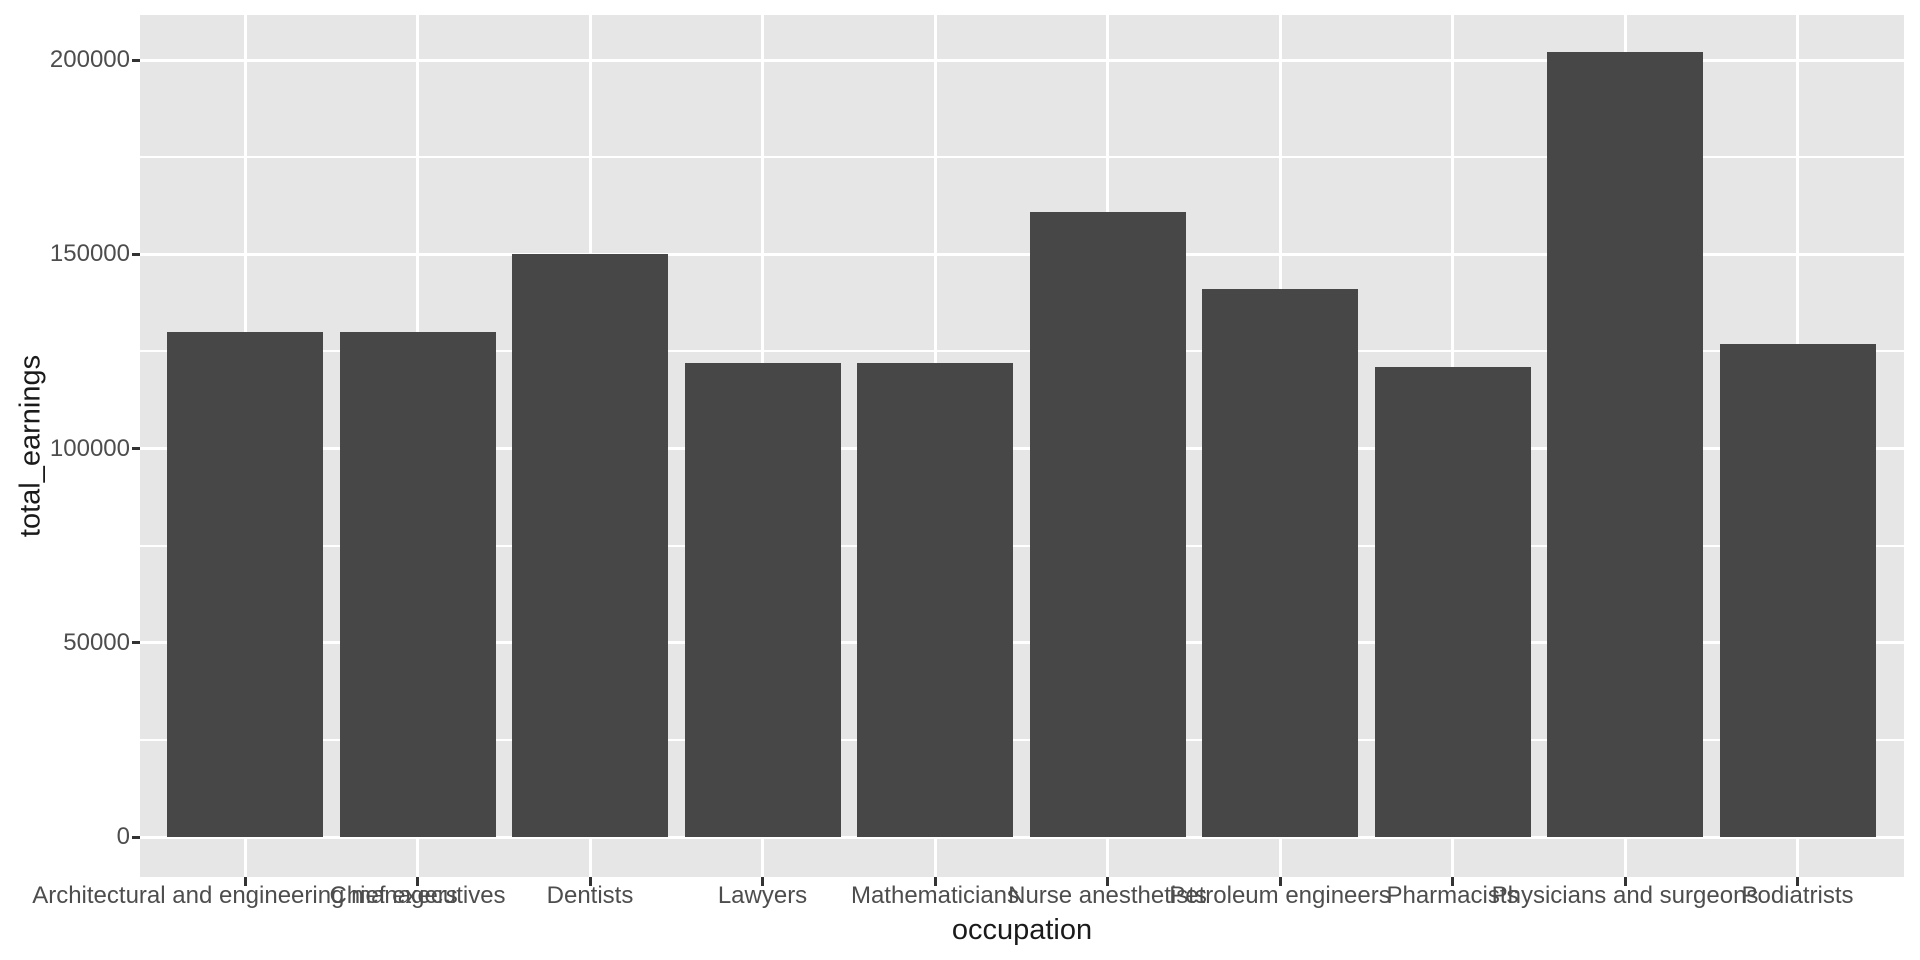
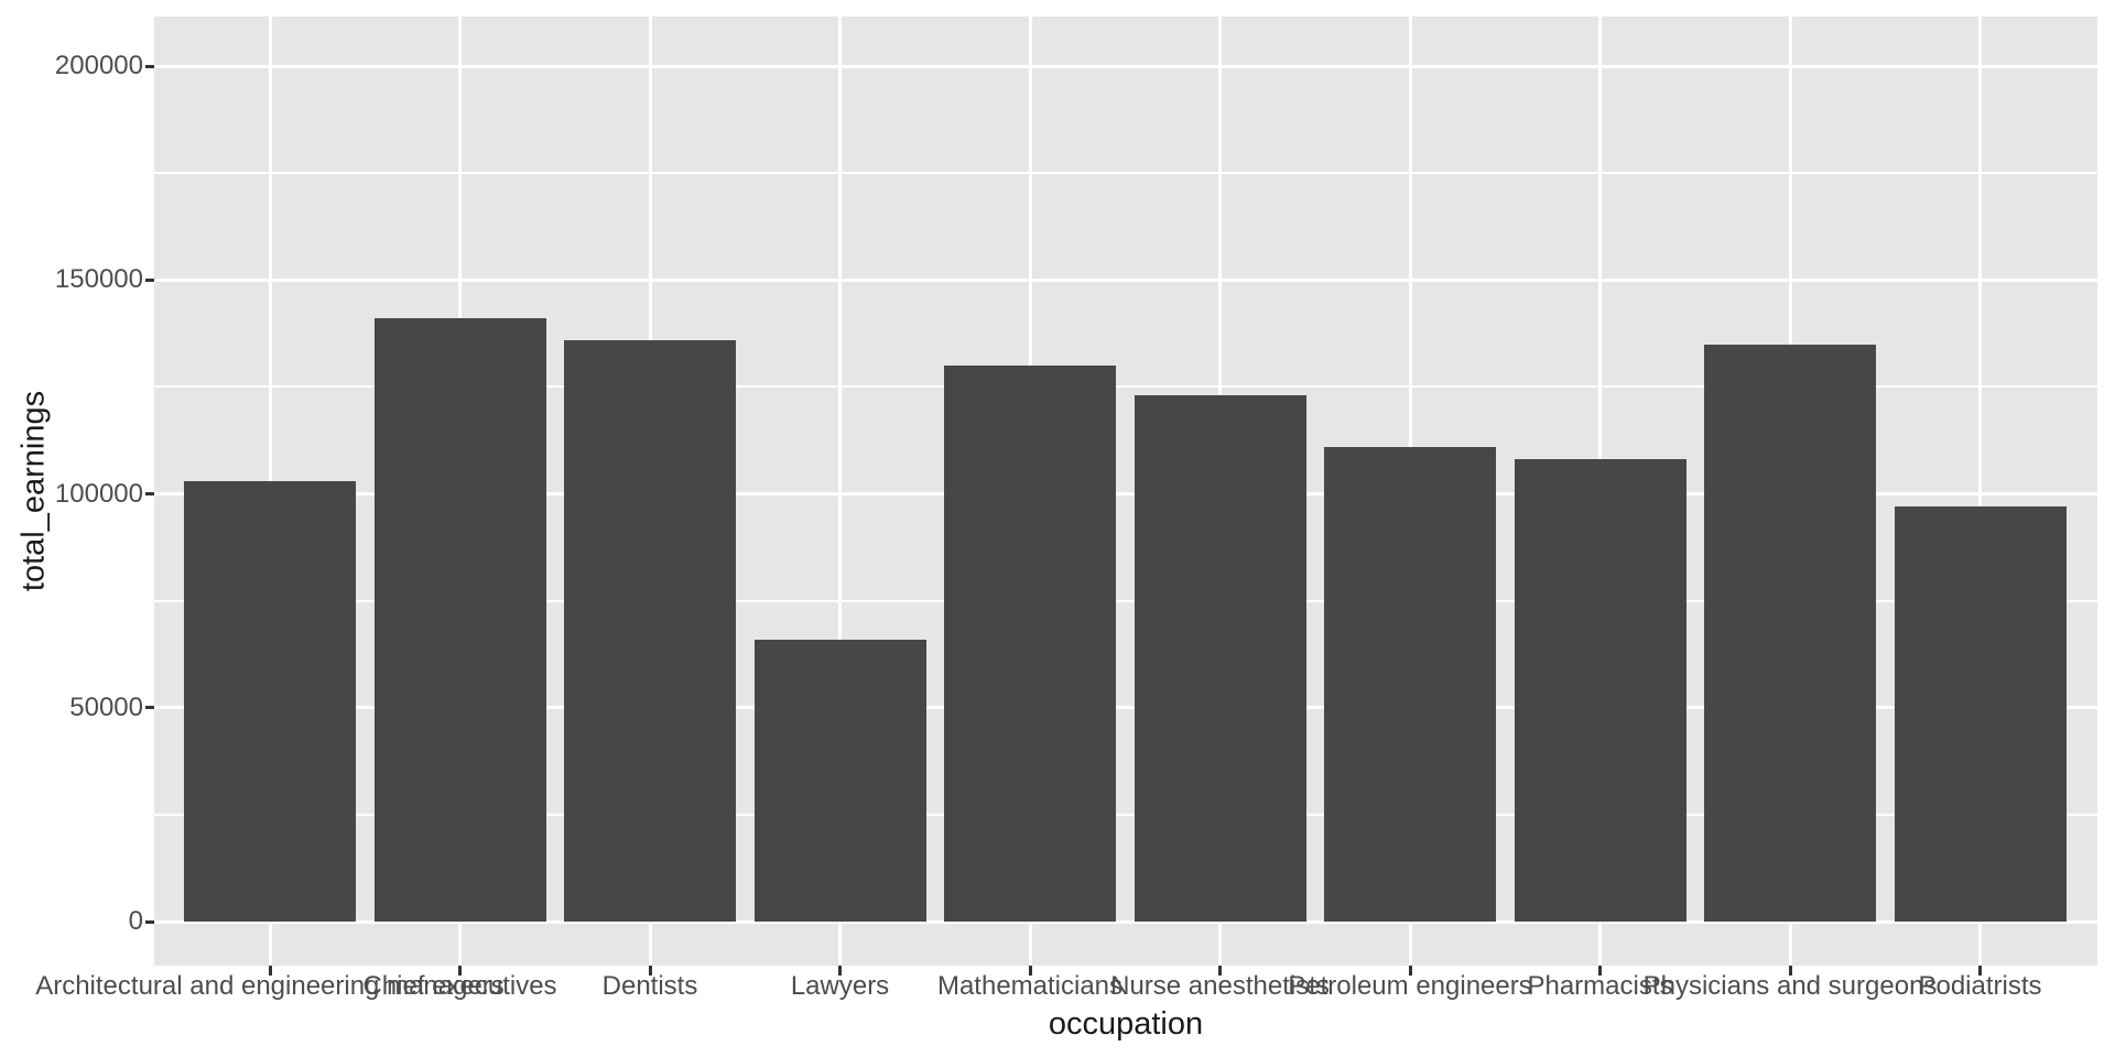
Architectural and engineering managers: 130000 -> 103000
Chief executives: 130000 -> 141000
Dentists: 150000 -> 136000
Lawyers: 122000 -> 66000
Mathematicians: 122000 -> 130000
Nurse anesthetists: 161000 -> 123000
Petroleum engineers: 141000 -> 111000
Pharmacists: 121000 -> 108000
Physicians and surgeons: 202000 -> 135000
Podiatrists: 127000 -> 97000
